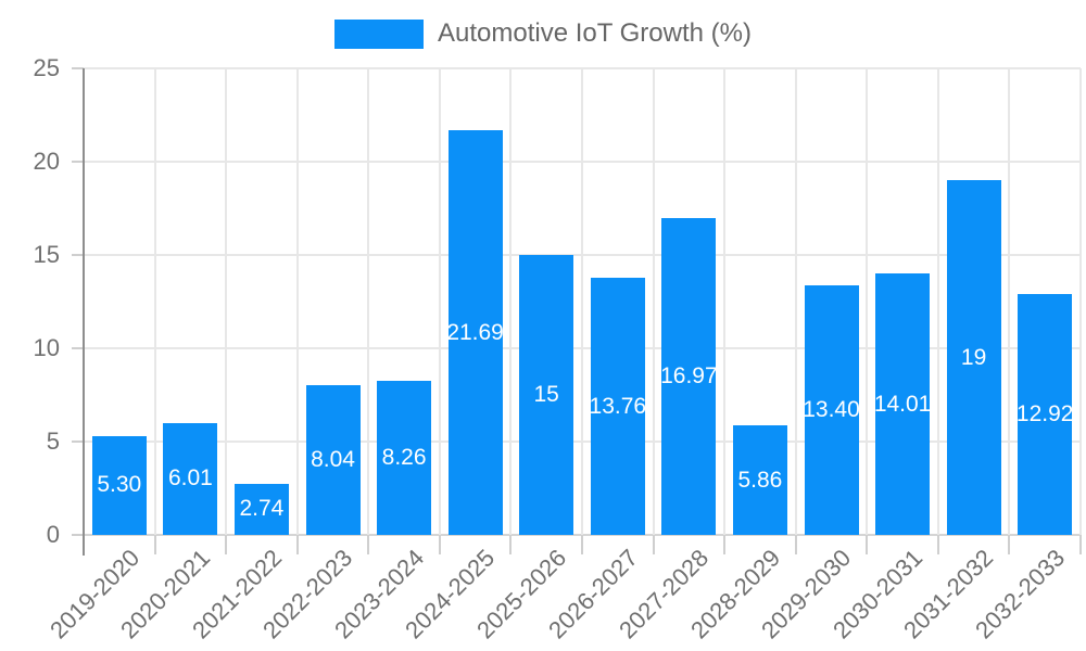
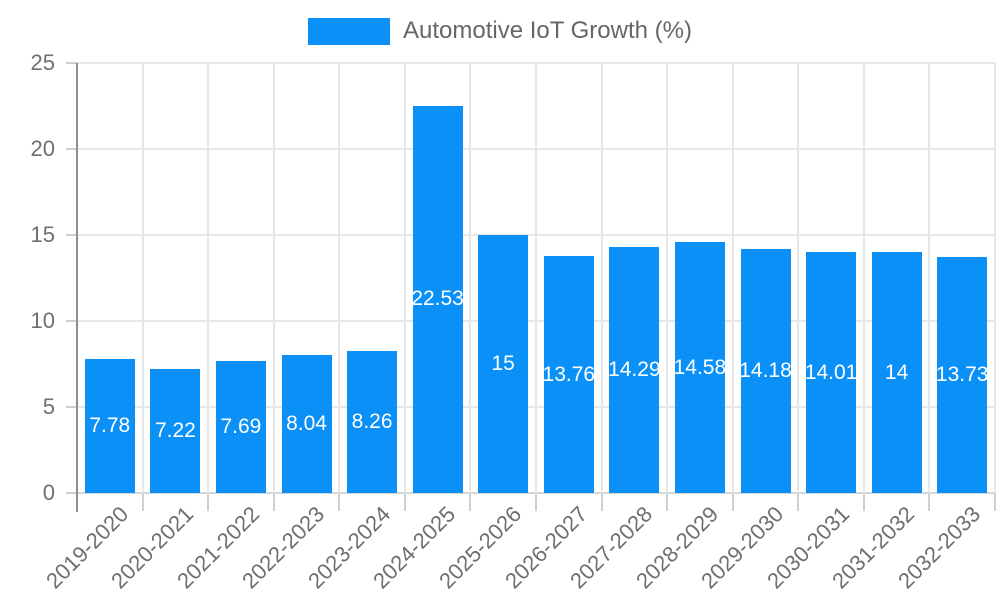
2019-2020: 5.30 -> 7.78
2020-2021: 6.01 -> 7.22
2021-2022: 2.74 -> 7.69
2024-2025: 21.69 -> 22.53
2027-2028: 16.97 -> 14.29
2028-2029: 5.86 -> 14.58
2029-2030: 13.40 -> 14.18
2031-2032: 19 -> 14
2032-2033: 12.92 -> 13.73
